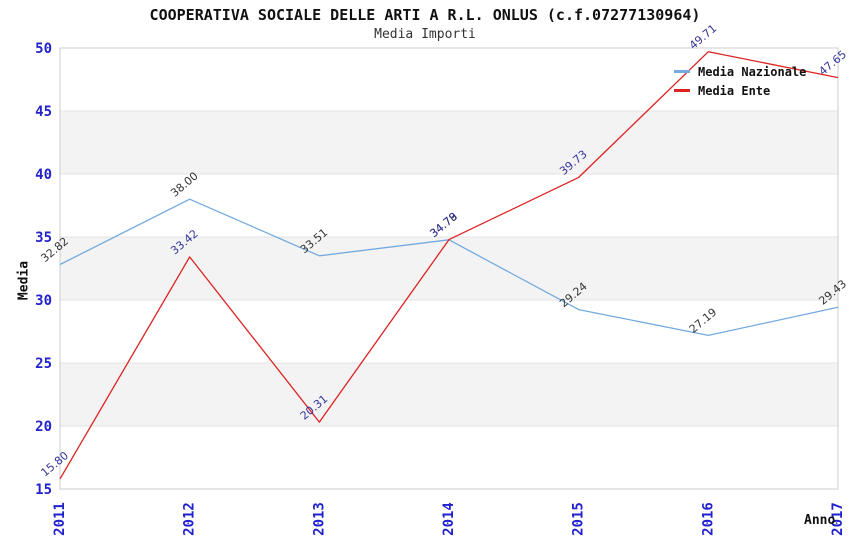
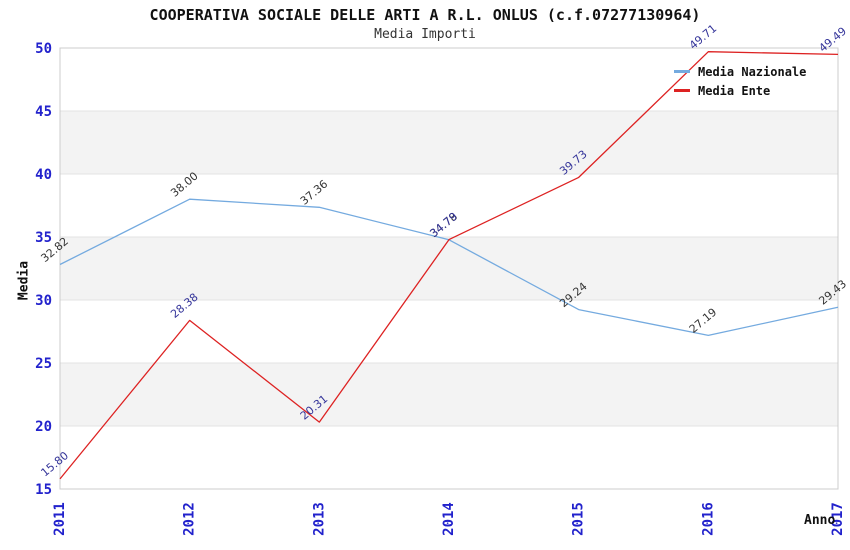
Media Ente/2012: 33.42 -> 28.38
Media Nazionale/2013: 33.51 -> 37.36
Media Ente/2017: 47.65 -> 49.49
